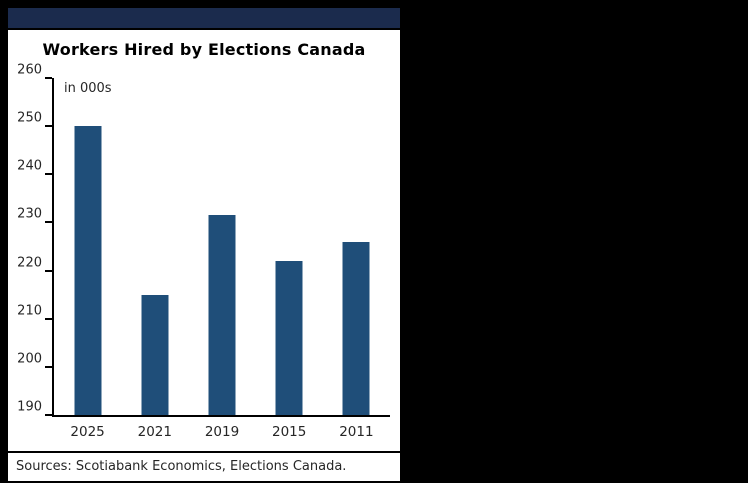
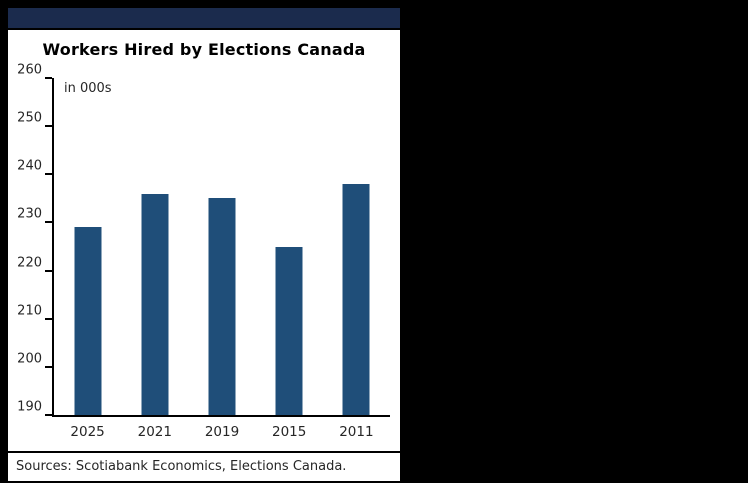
2025: 250 -> 229
2021: 215 -> 236
2019: 232 -> 235
2015: 222 -> 225
2011: 226 -> 238
